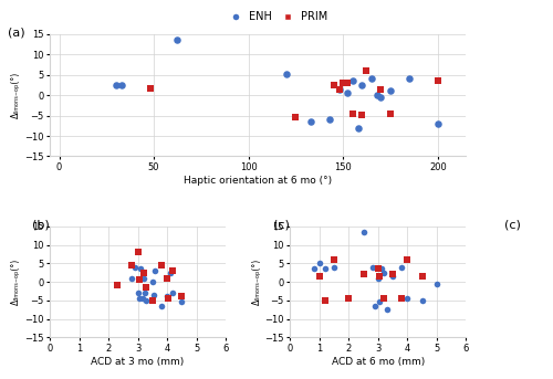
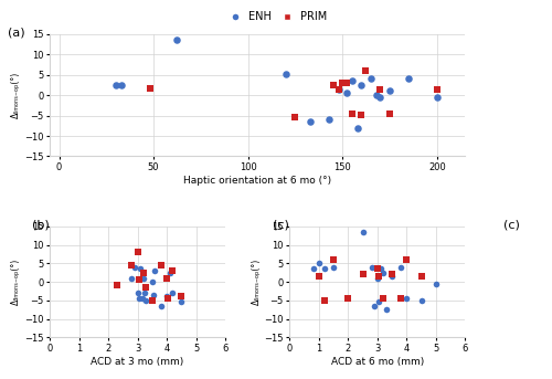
ENH/200: -7.0 -> -0.5
PRIM/200: 3.5 -> 1.5
